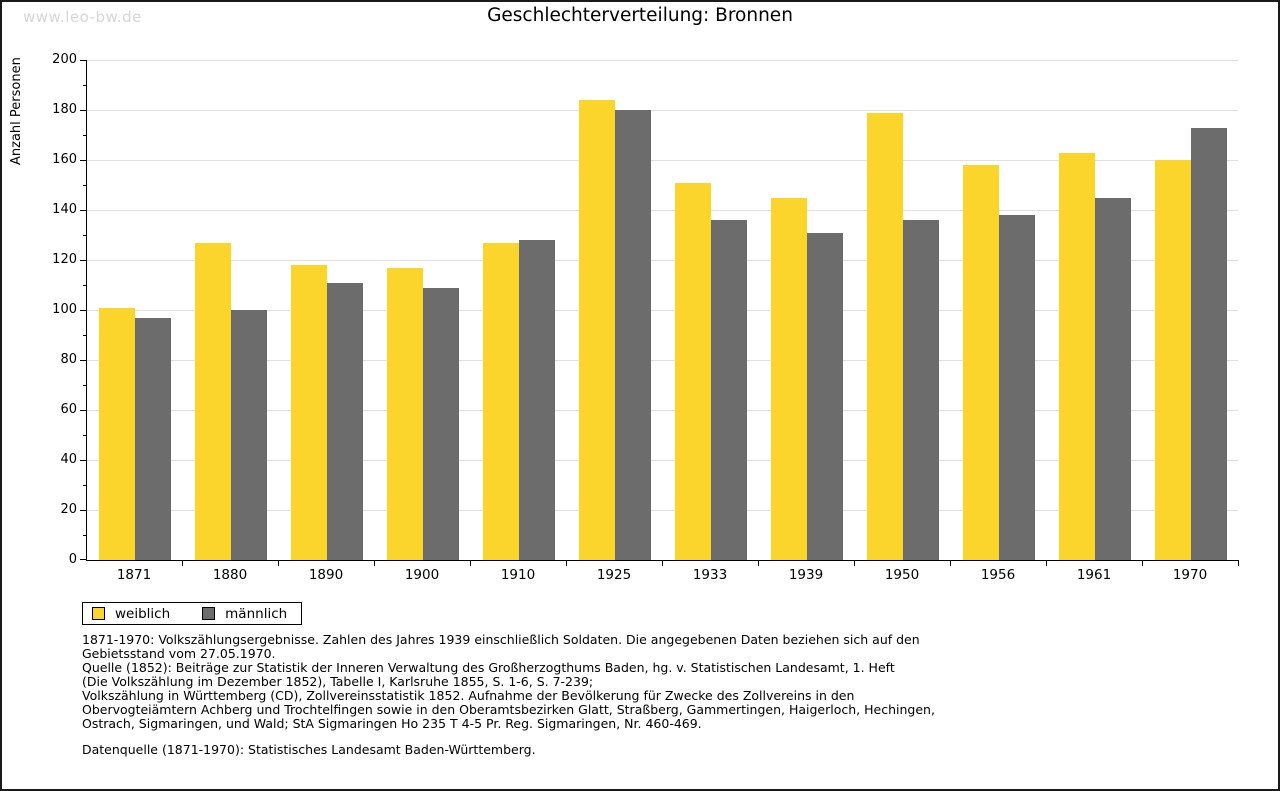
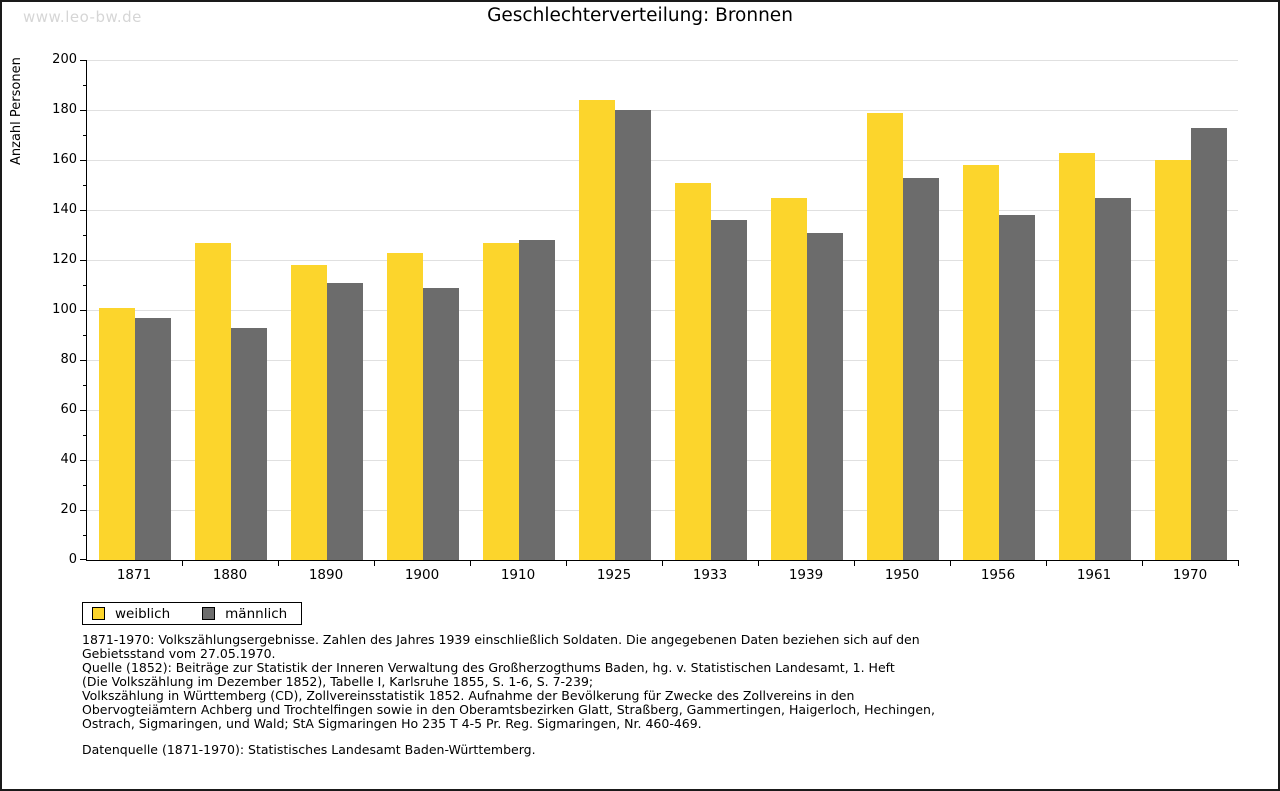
männlich/1880: 100 -> 93
weiblich/1900: 117 -> 123
männlich/1950: 136 -> 153
